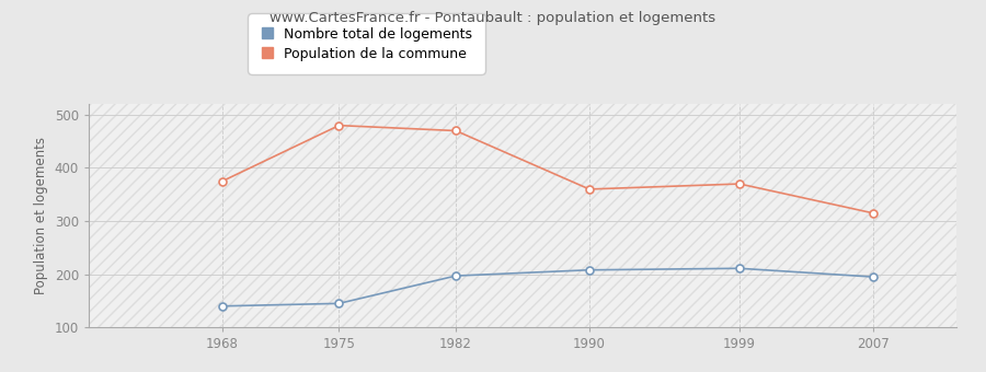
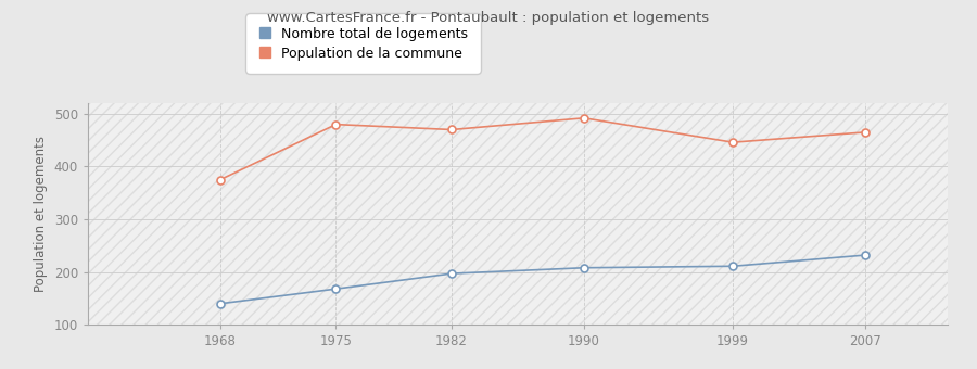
Nombre total de logements/1975: 145 -> 168
Population de la commune/1990: 360 -> 492
Population de la commune/1999: 370 -> 446
Nombre total de logements/2007: 195 -> 232
Population de la commune/2007: 315 -> 465
